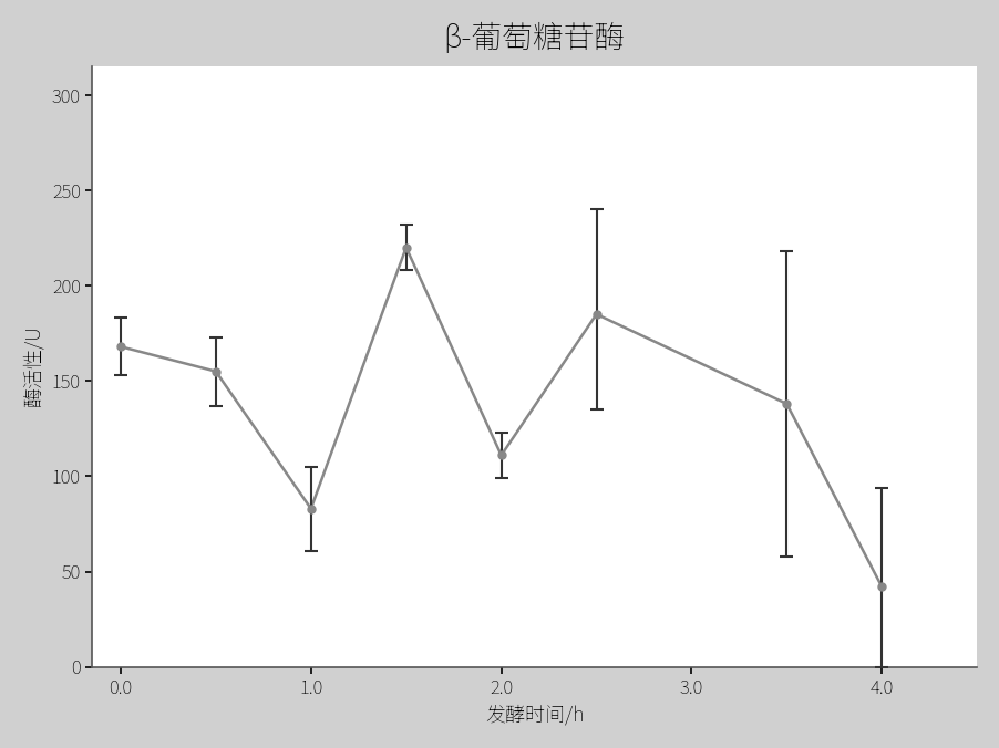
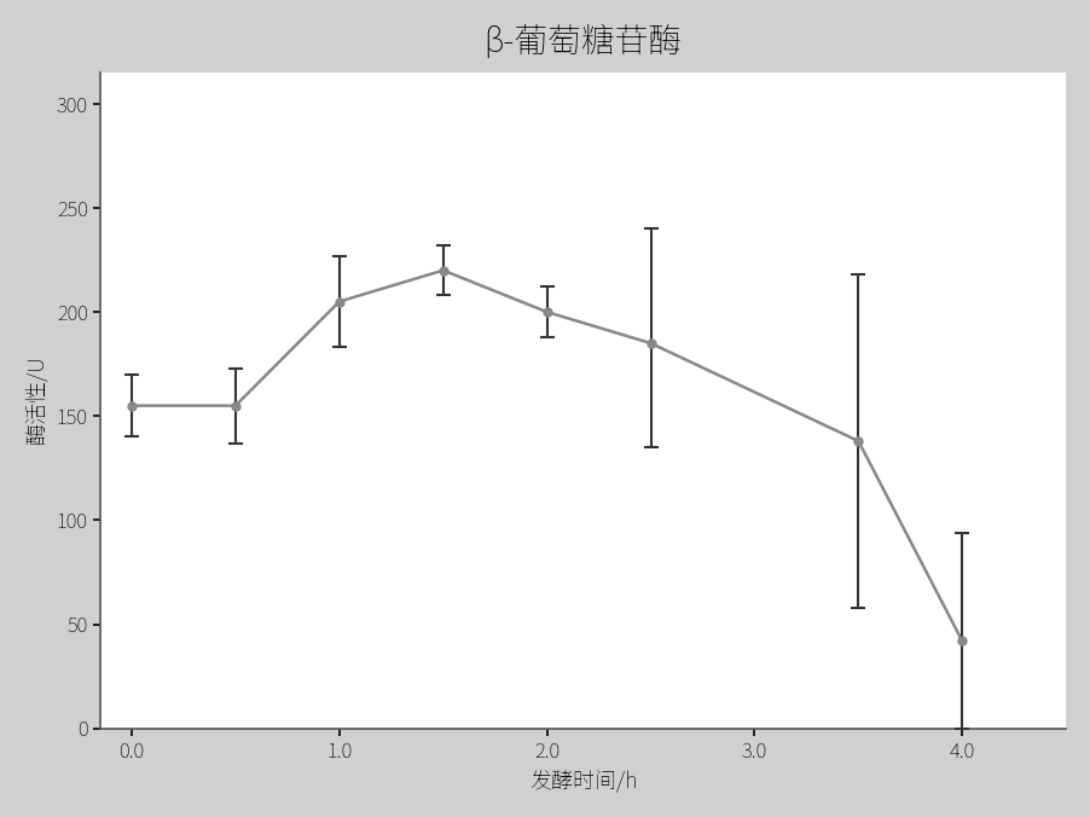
0.0: 168 -> 155
1.0: 83 -> 205
2.0: 111 -> 200
